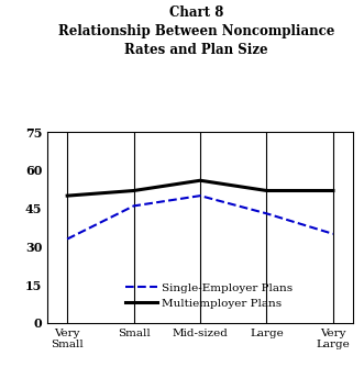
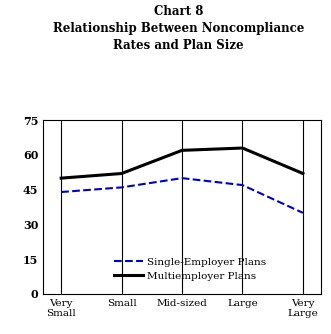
Single-Employer Plans/Very Small: 33 -> 44
Multiemployer Plans/Mid-sized: 56 -> 62
Single-Employer Plans/Large: 43 -> 47
Multiemployer Plans/Large: 52 -> 63
